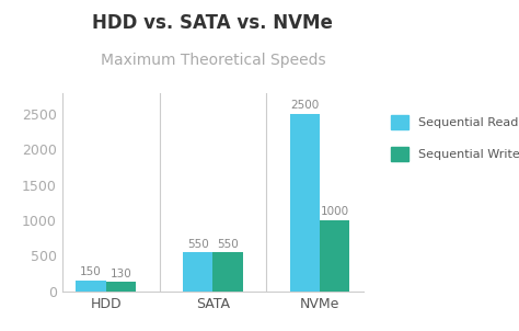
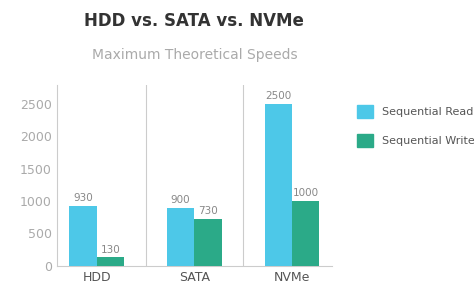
Sequential Read/HDD: 150 -> 930
Sequential Read/SATA: 550 -> 900
Sequential Write/SATA: 550 -> 730
